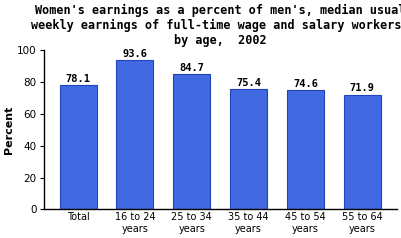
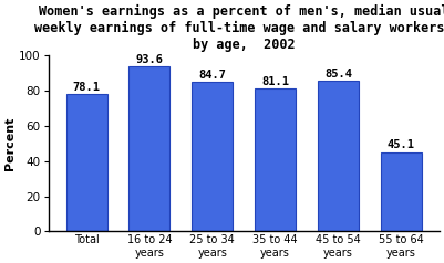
35 to 44 years: 75.4 -> 81.1
45 to 54 years: 74.6 -> 85.4
55 to 64 years: 71.9 -> 45.1
